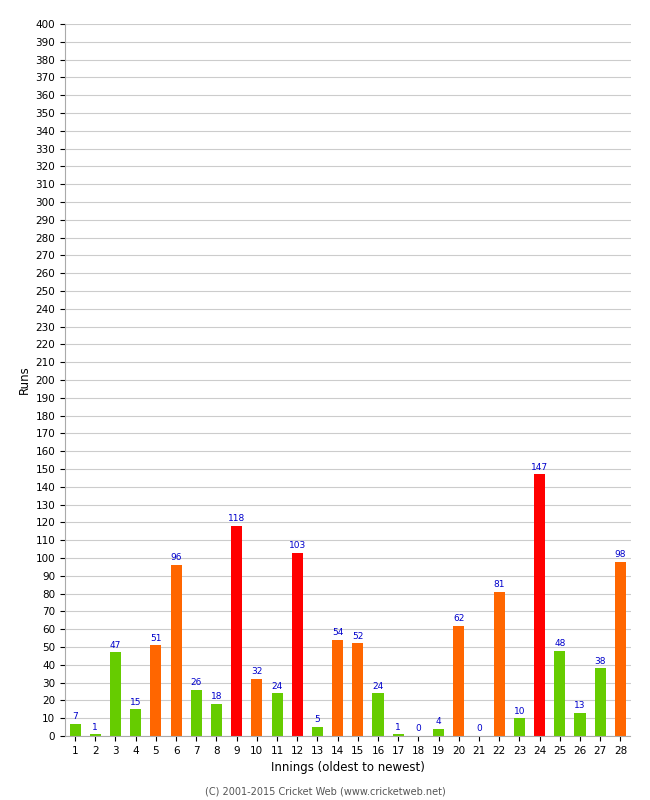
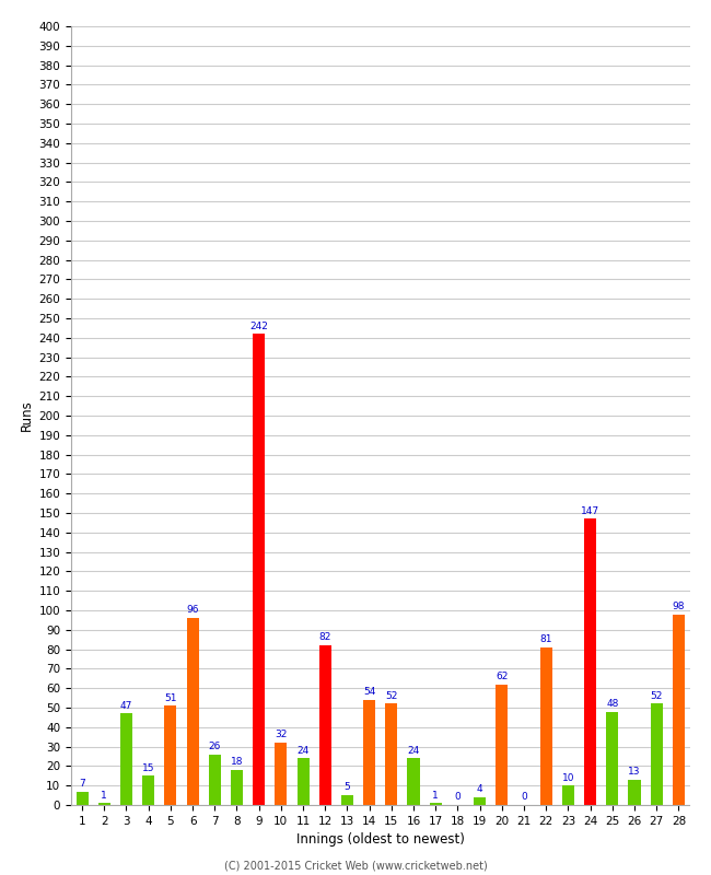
9: 118 -> 242
12: 103 -> 82
27: 38 -> 52
